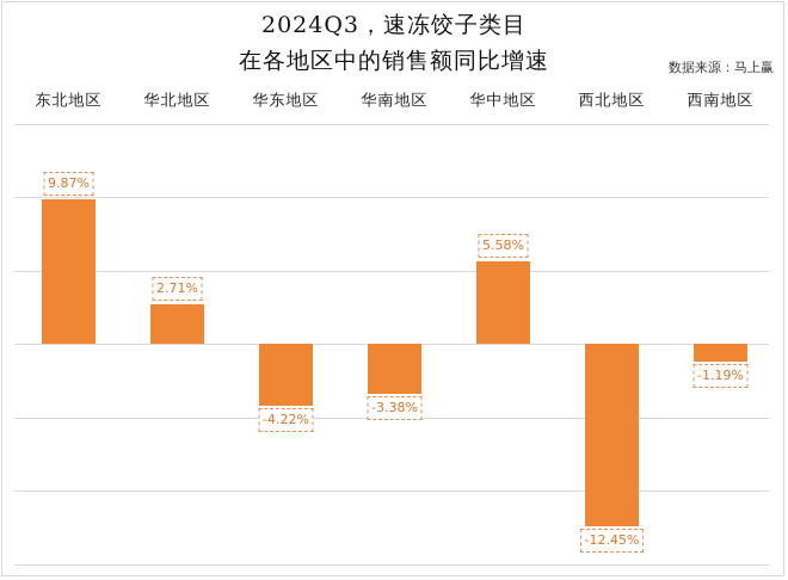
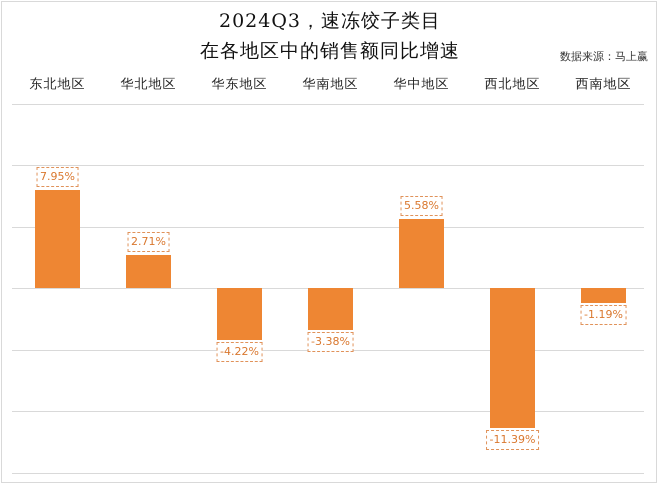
东北地区: 9.87% -> 7.95%
西北地区: -12.45% -> -11.39%
